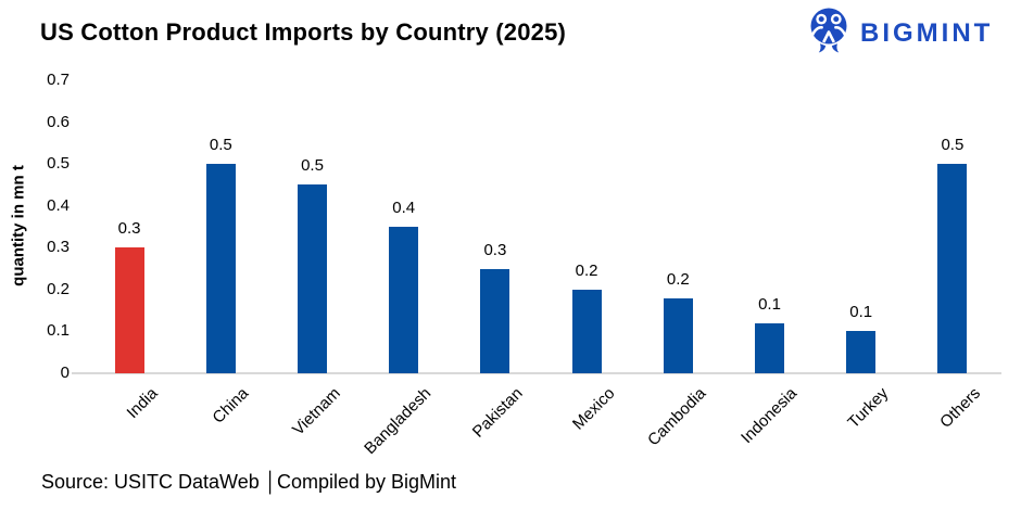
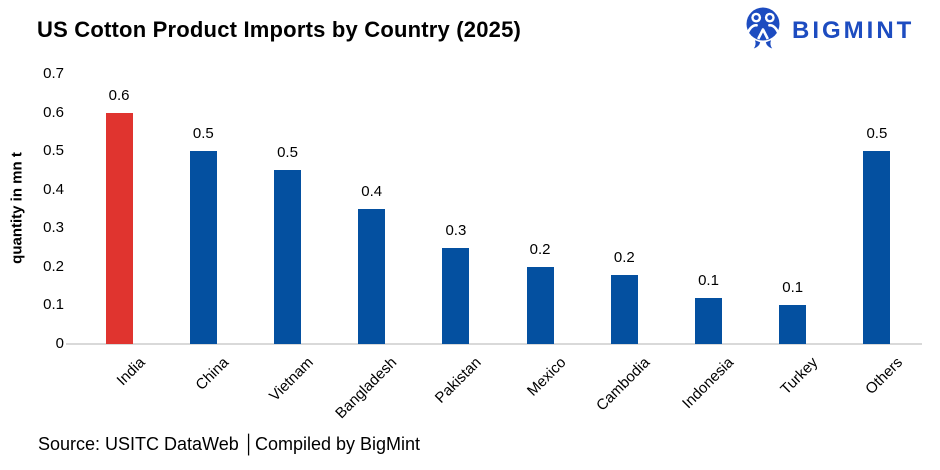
India: 0.3 -> 0.6
